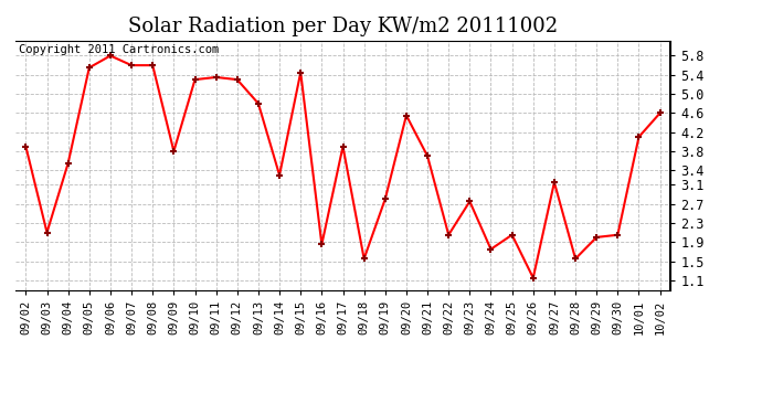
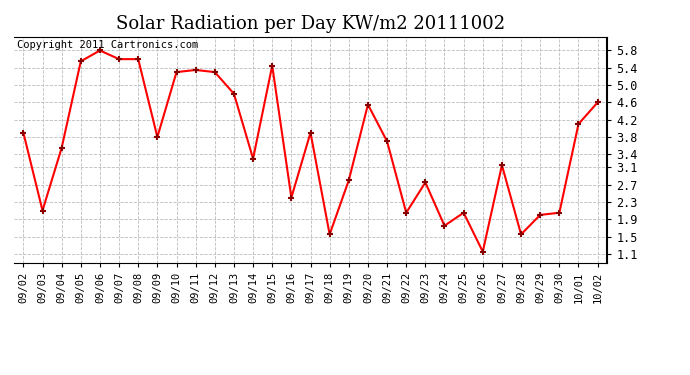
09/16: 1.85 -> 2.40
